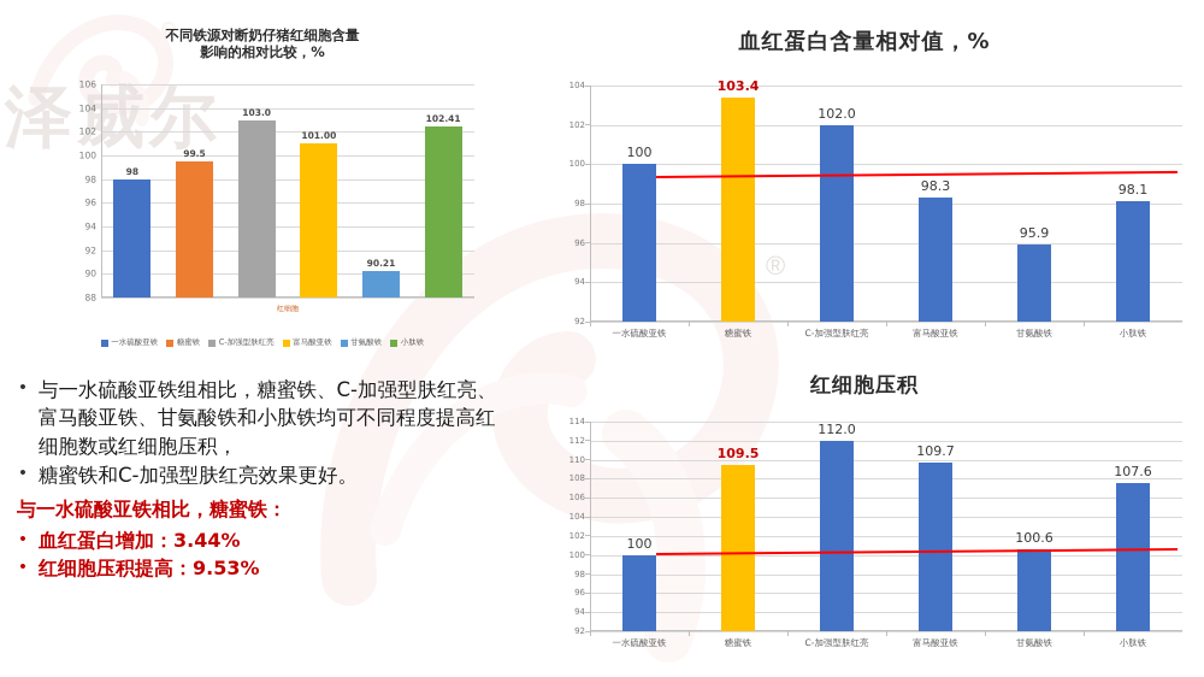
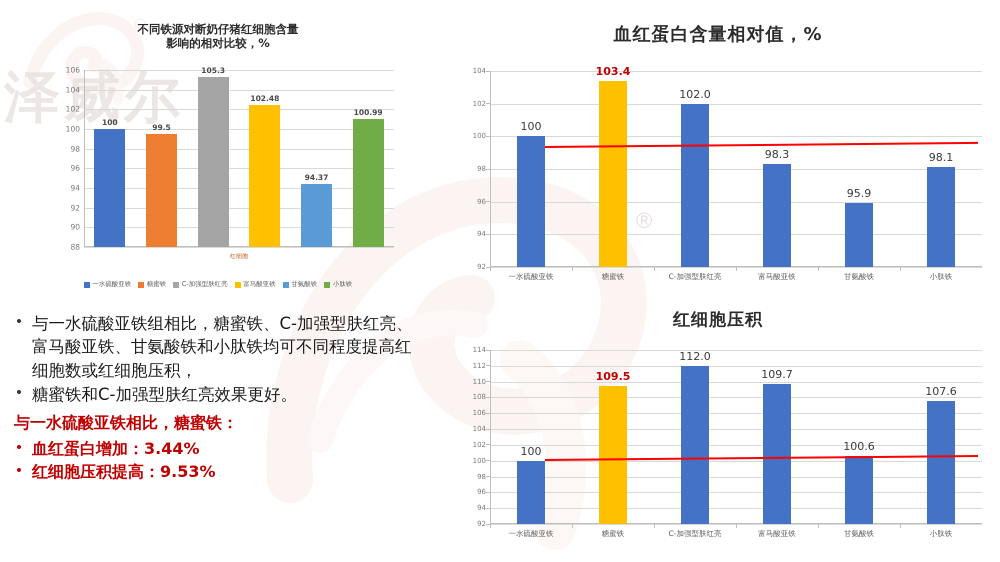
不同铁源对断奶仔猪红细胞含量 影响的相对比较，%/一水硫酸亚铁: 98 -> 100
不同铁源对断奶仔猪红细胞含量 影响的相对比较，%/C-加强型肤红亮: 103.0 -> 105.3
不同铁源对断奶仔猪红细胞含量 影响的相对比较，%/富马酸亚铁: 101.00 -> 102.48
不同铁源对断奶仔猪红细胞含量 影响的相对比较，%/甘氨酸铁: 90.21 -> 94.37
不同铁源对断奶仔猪红细胞含量 影响的相对比较，%/小肽铁: 102.41 -> 100.99
